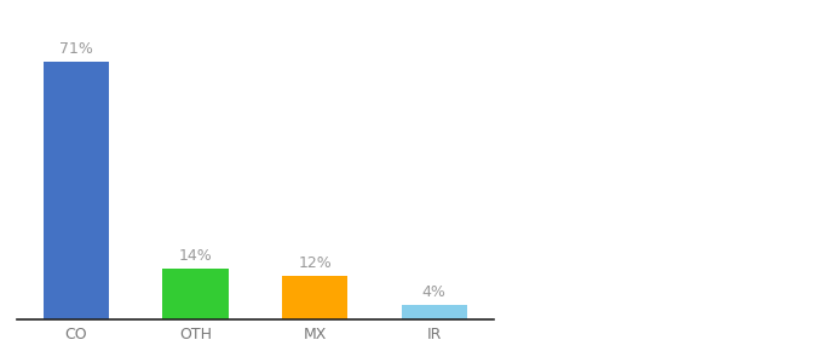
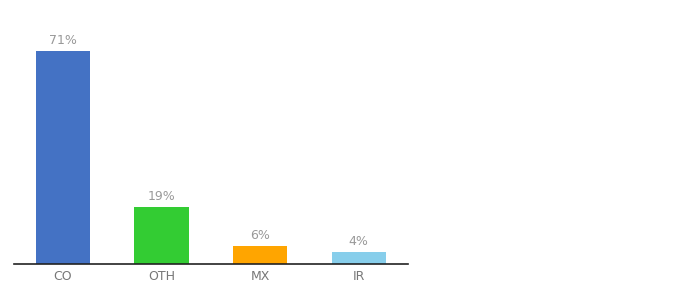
OTH: 14% -> 19%
MX: 12% -> 6%
